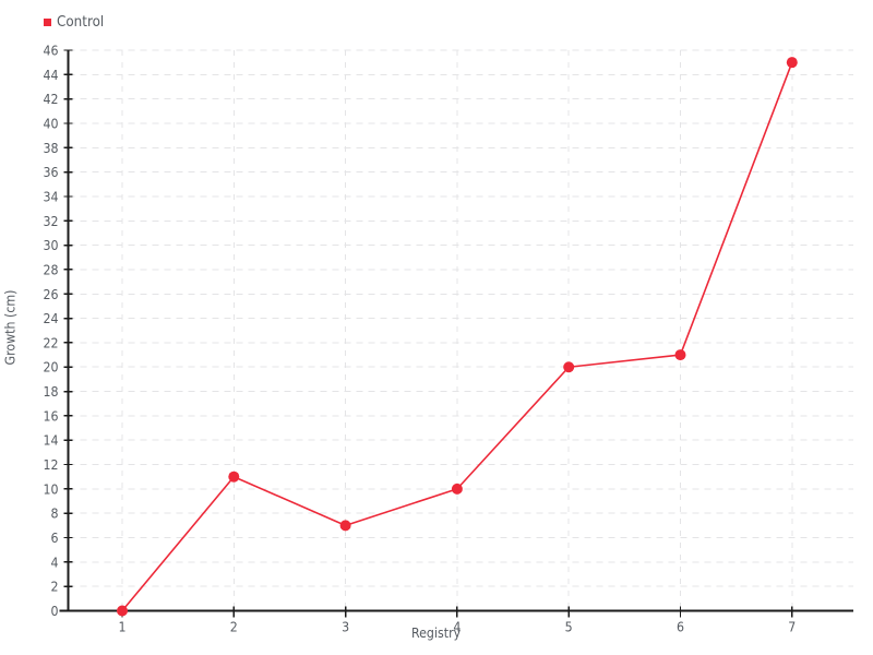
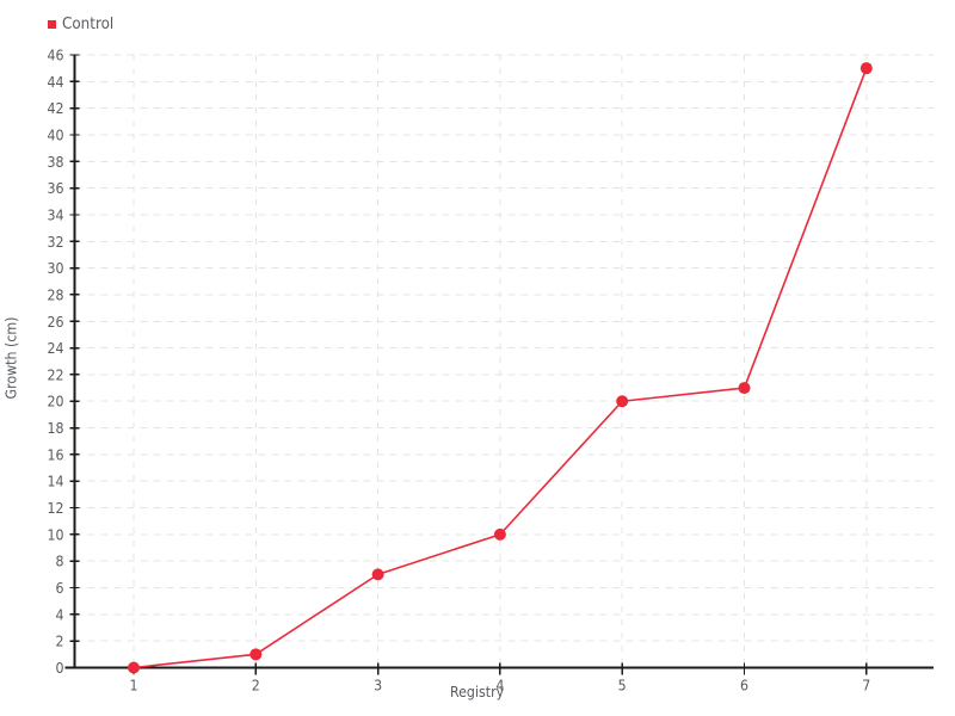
2: 11 -> 1
